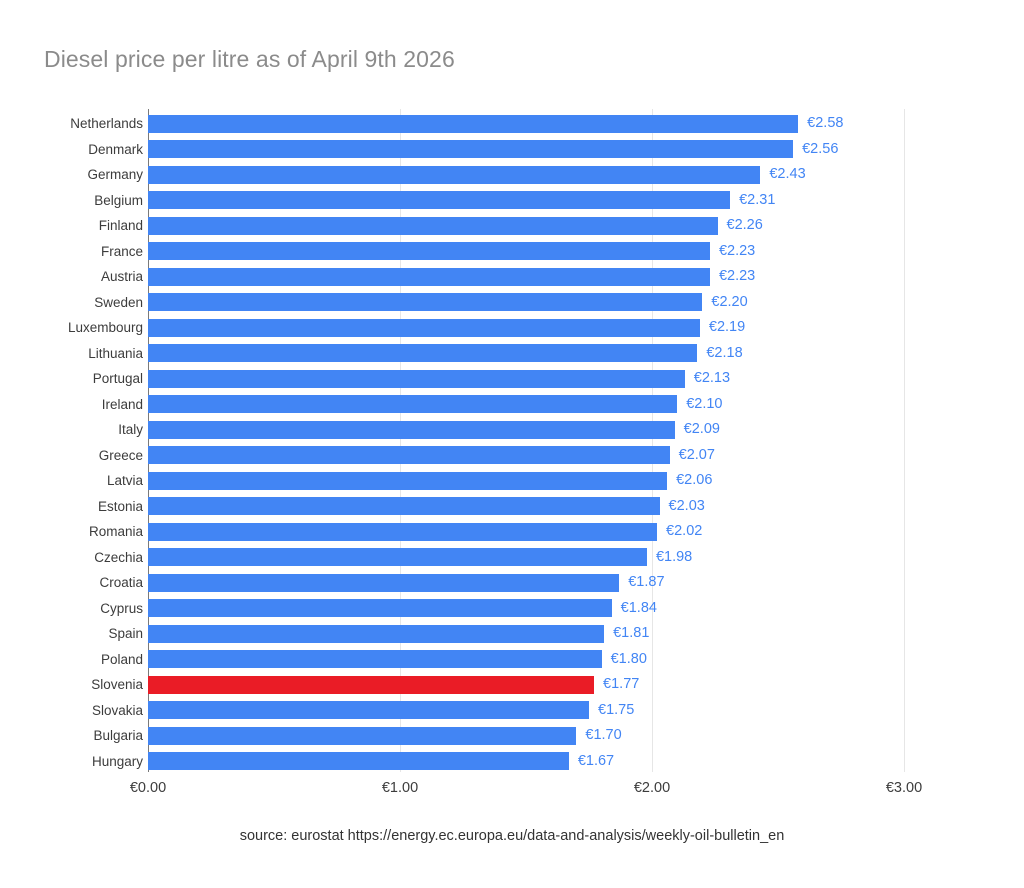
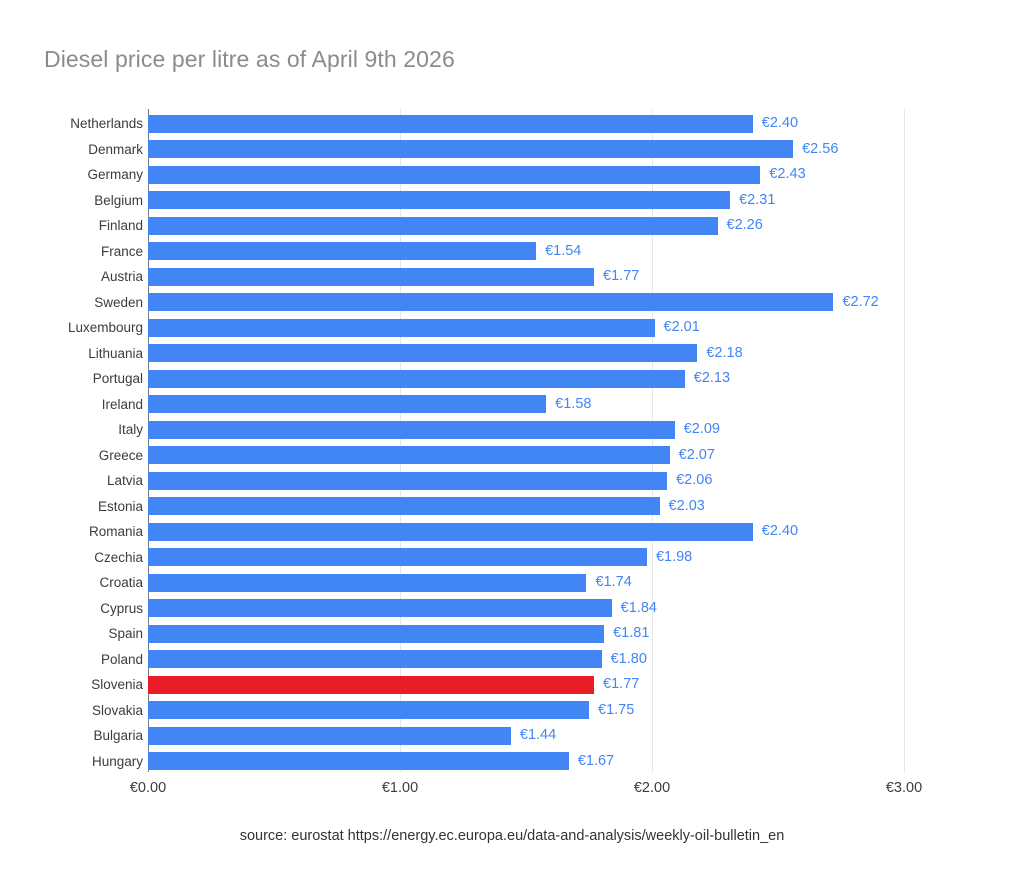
Netherlands: €2.58 -> €2.40
France: €2.23 -> €1.54
Austria: €2.23 -> €1.77
Sweden: €2.20 -> €2.72
Luxembourg: €2.19 -> €2.01
Ireland: €2.10 -> €1.58
Romania: €2.02 -> €2.40
Croatia: €1.87 -> €1.74
Bulgaria: €1.70 -> €1.44
